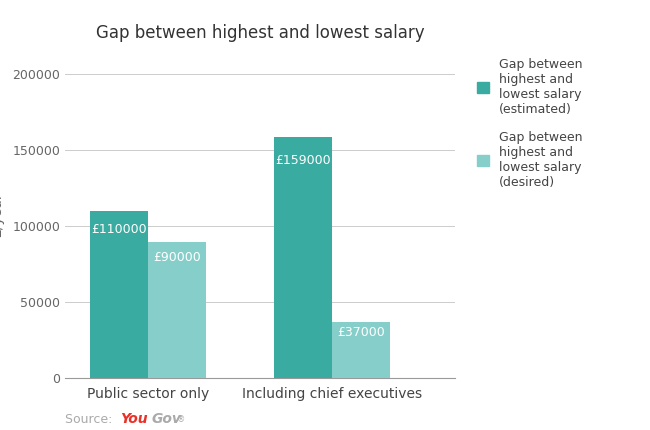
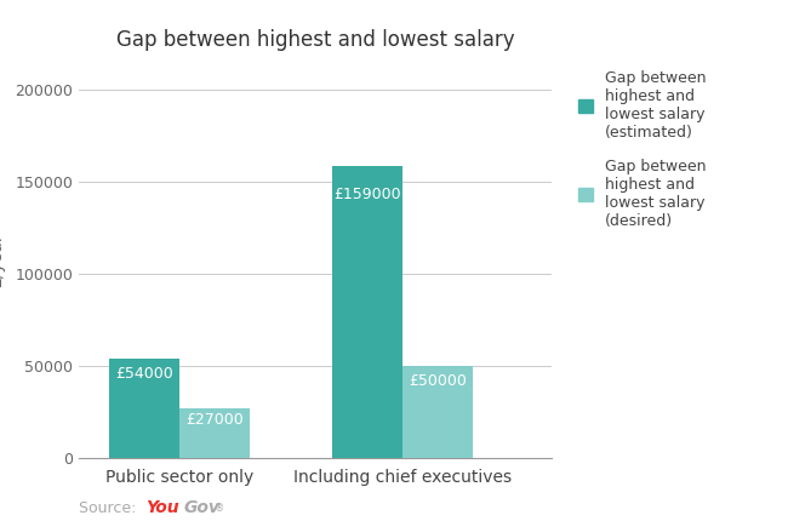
Gap between highest and lowest salary (estimated)/Public sector only: £110000 -> £54000
Gap between highest and lowest salary (desired)/Public sector only: £90000 -> £27000
Gap between highest and lowest salary (desired)/Including chief executives: £37000 -> £50000
